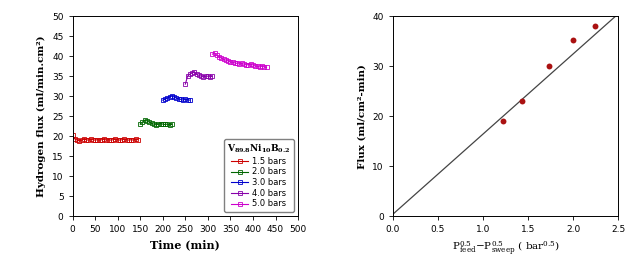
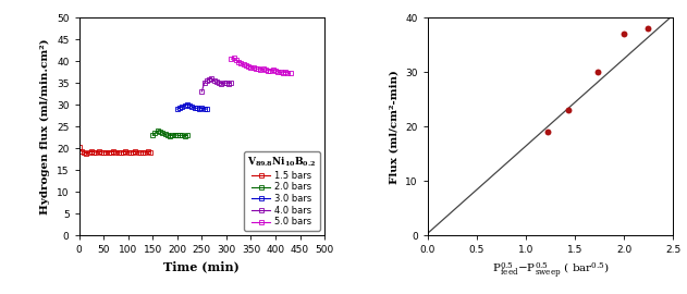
2.0: 35.2 -> 37.0
